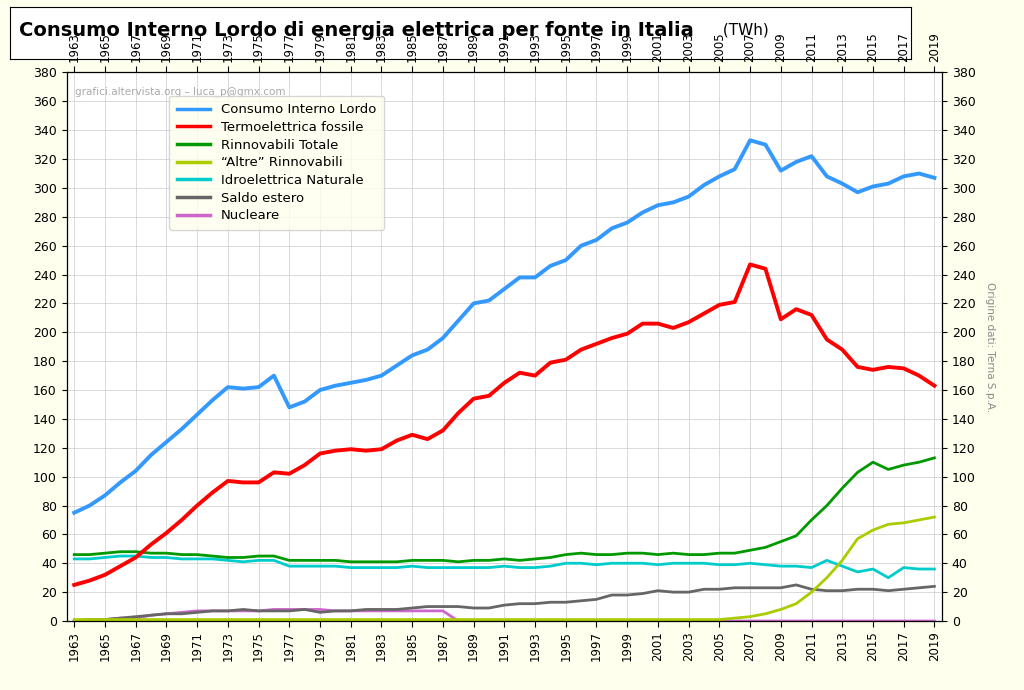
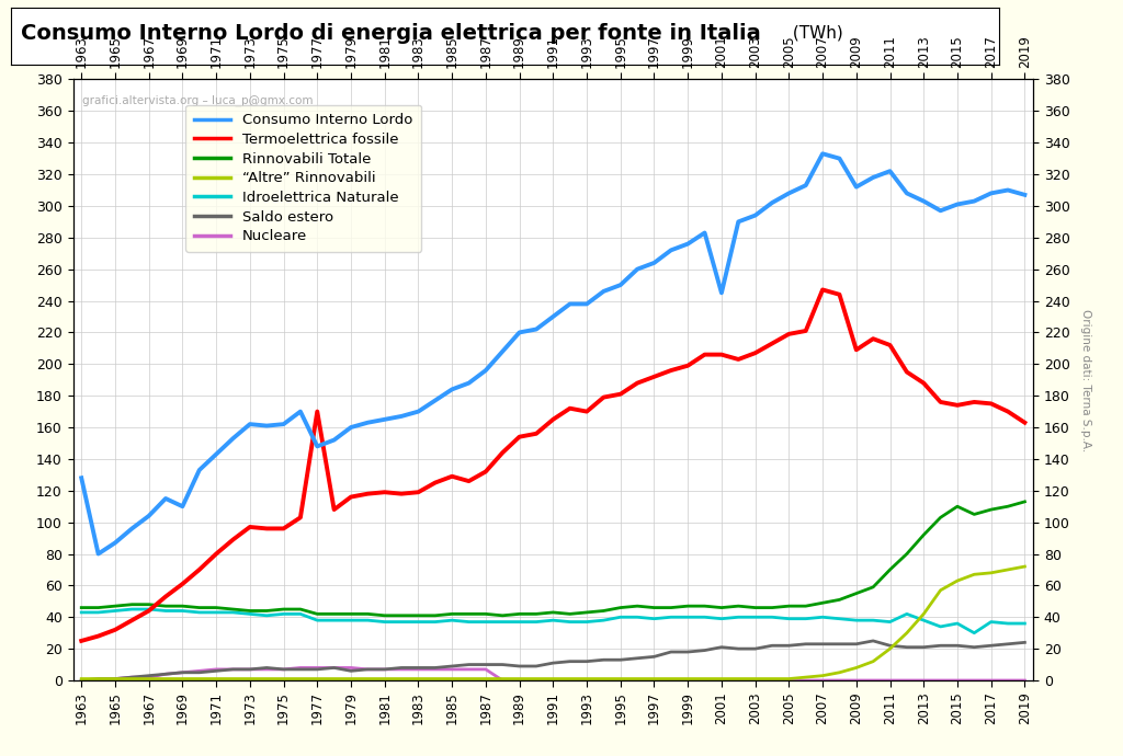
Consumo Interno Lordo/1963: 75 -> 128
Consumo Interno Lordo/1969: 124 -> 110
Termoelettrica fossile/1977: 102 -> 170
Consumo Interno Lordo/2001: 288 -> 245
